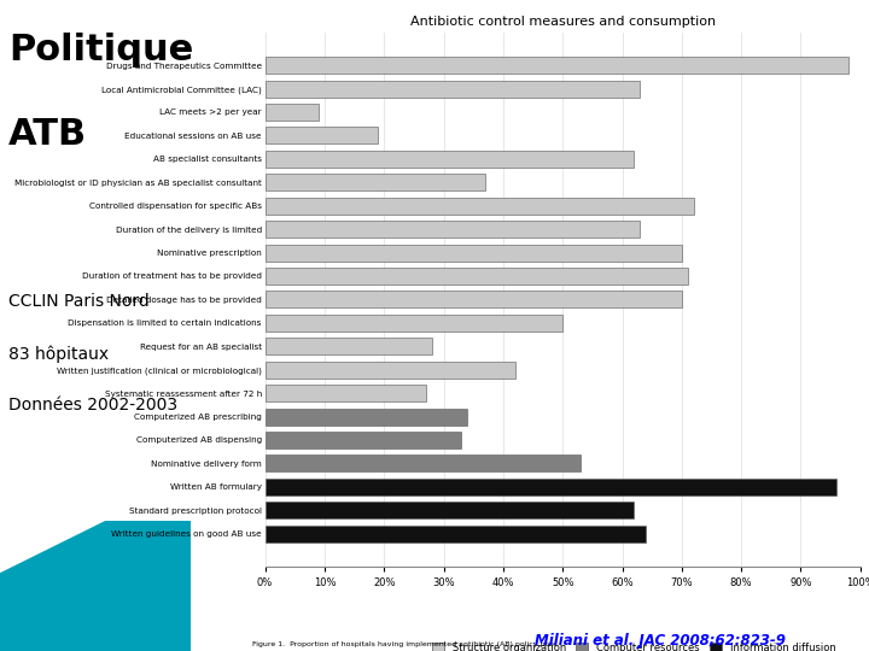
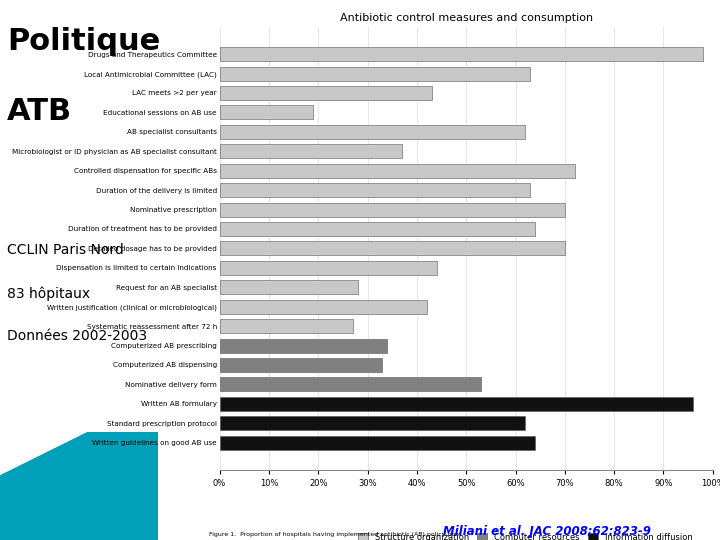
LAC meets >2 per year: 9% -> 43%
Duration of treatment has to be provided: 71% -> 64%
Dispensation is limited to certain indications: 50% -> 44%
